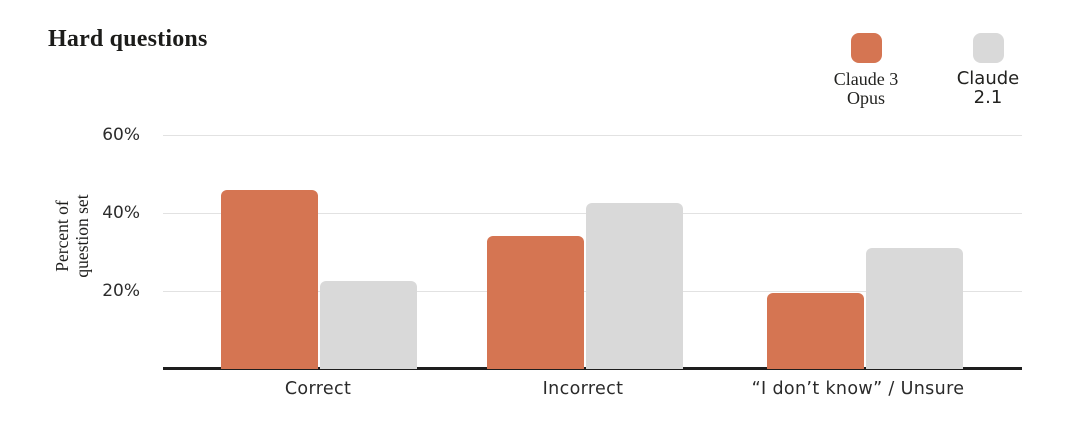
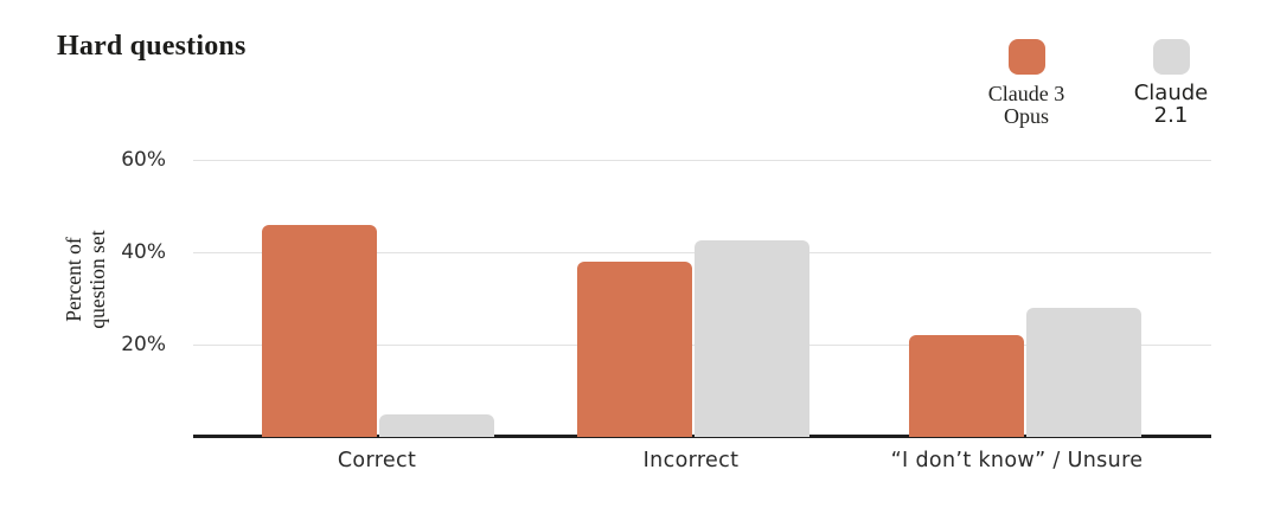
Claude 2.1/Correct: 22% -> 5%
Claude 3 Opus/Incorrect: 34% -> 38%
Claude 3 Opus/“I don’t know” / Unsure: 20% -> 22%
Claude 2.1/“I don’t know” / Unsure: 31% -> 28%
